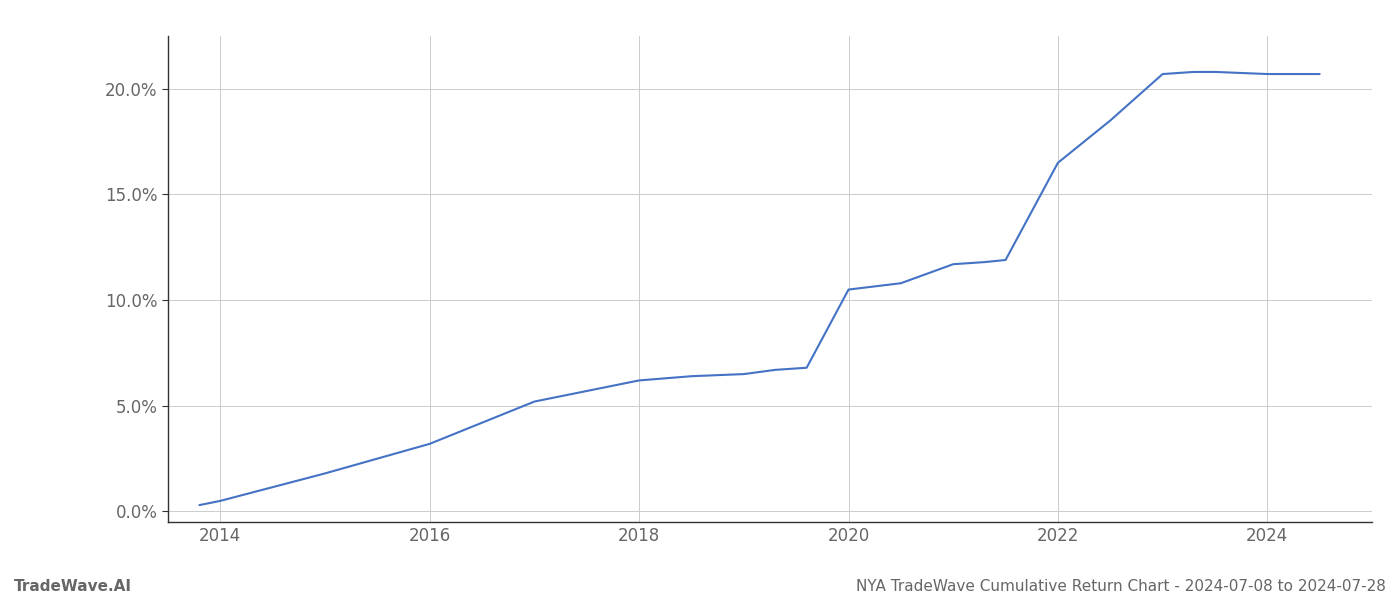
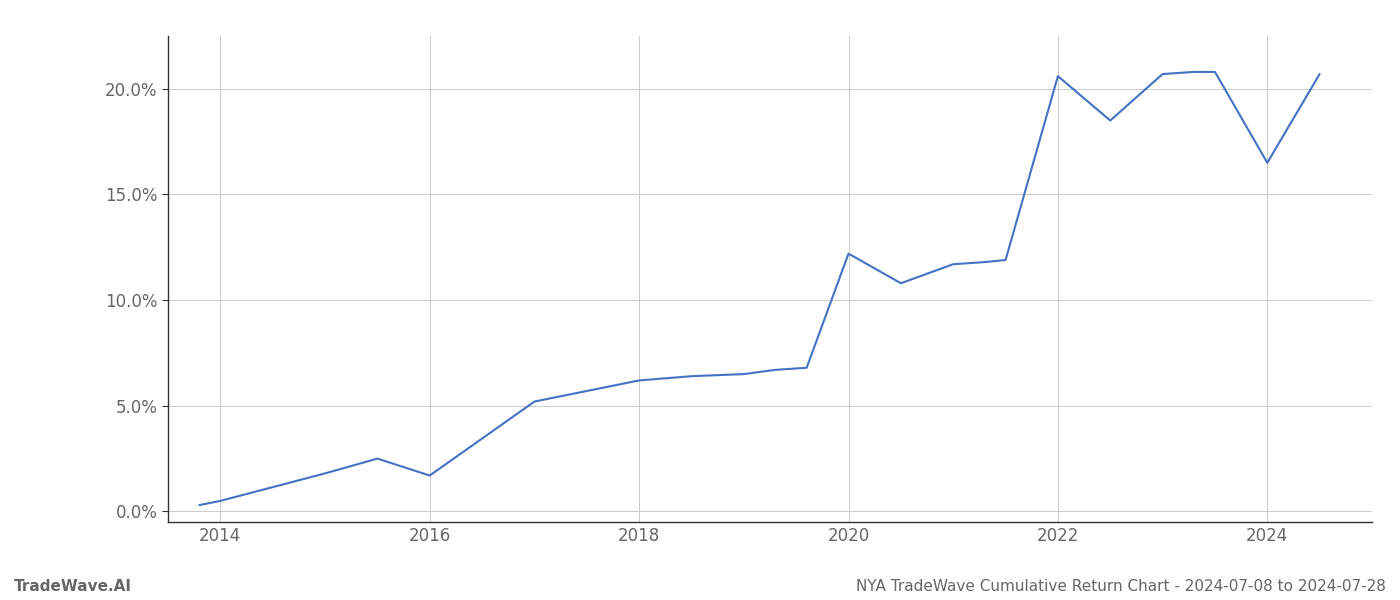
2016: 3.2% -> 1.7%
2020: 10.5% -> 12.2%
2022: 16.5% -> 20.6%
2024: 20.7% -> 16.5%
